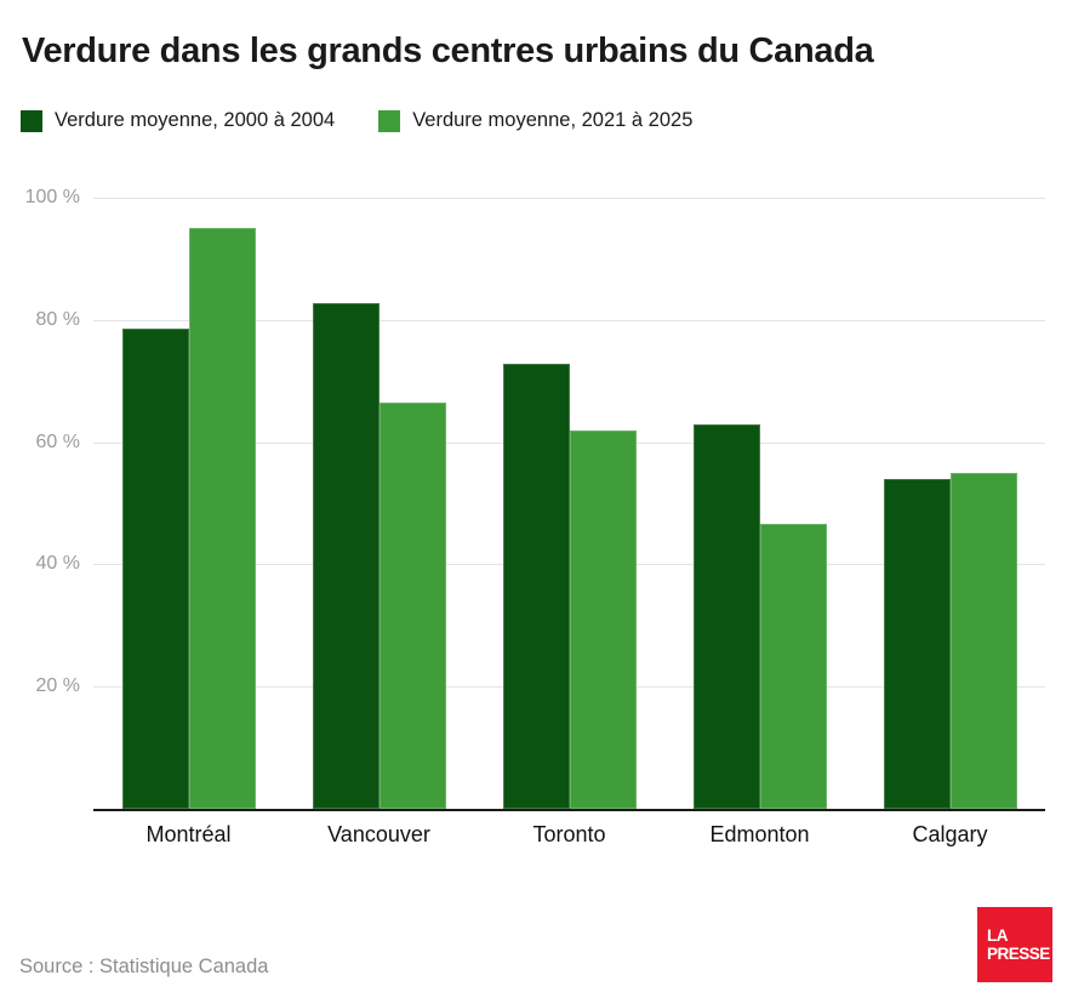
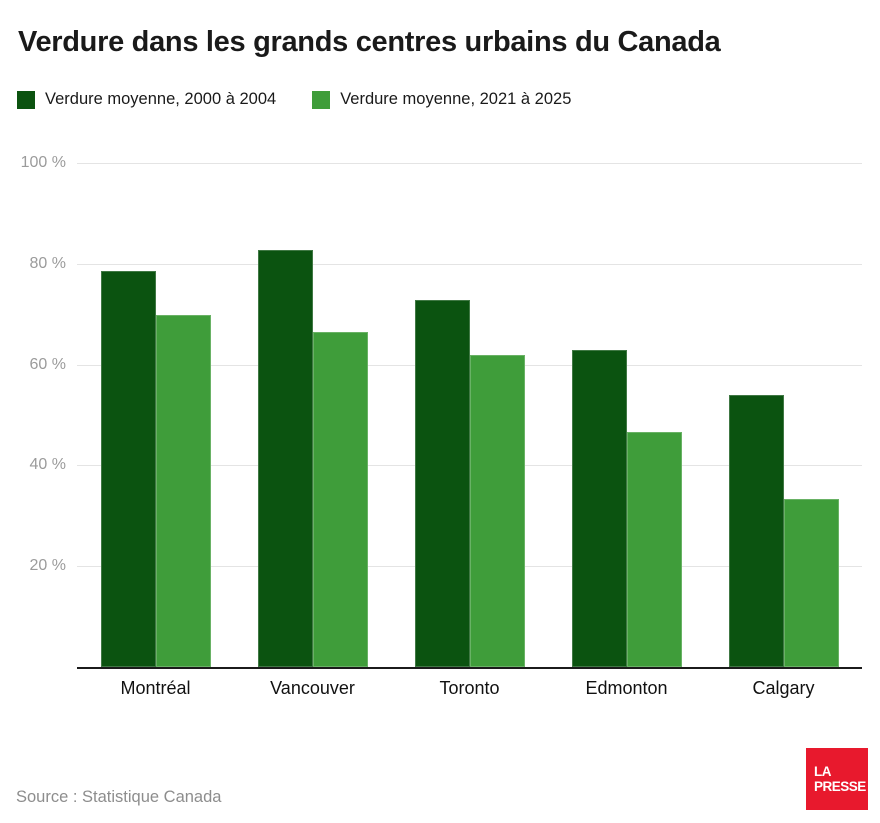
Verdure moyenne, 2021 à 2025/Montréal: 95% -> 70%
Verdure moyenne, 2021 à 2025/Calgary: 55% -> 33%
